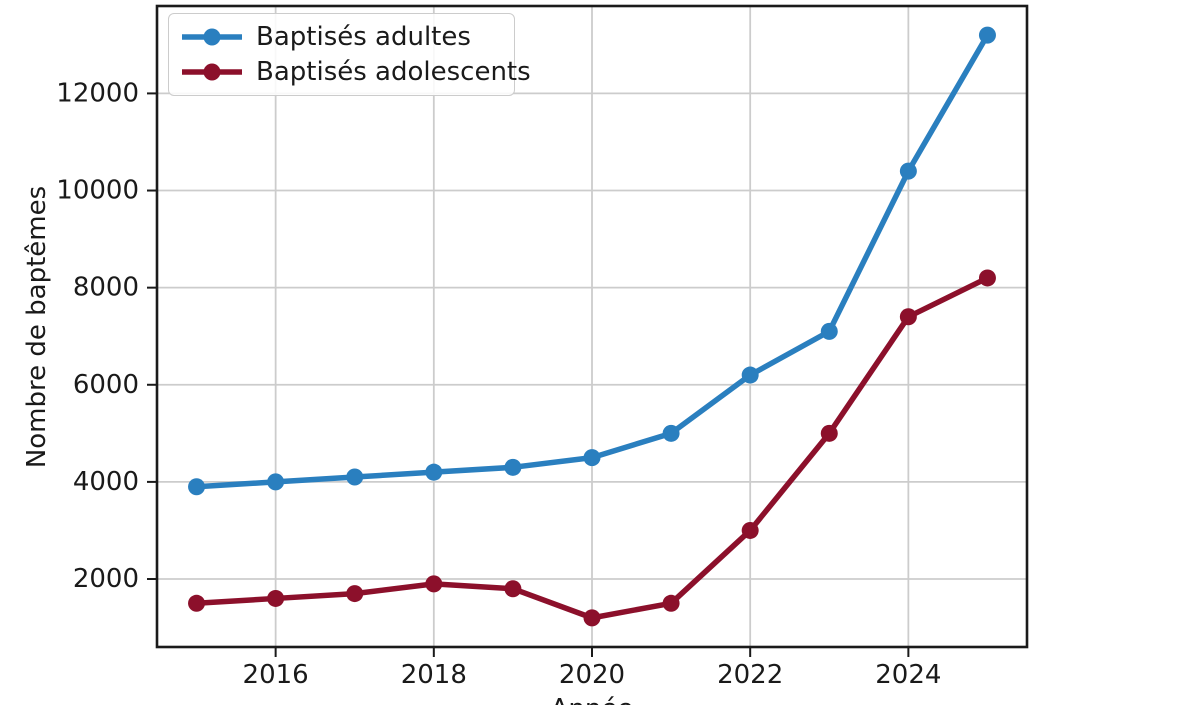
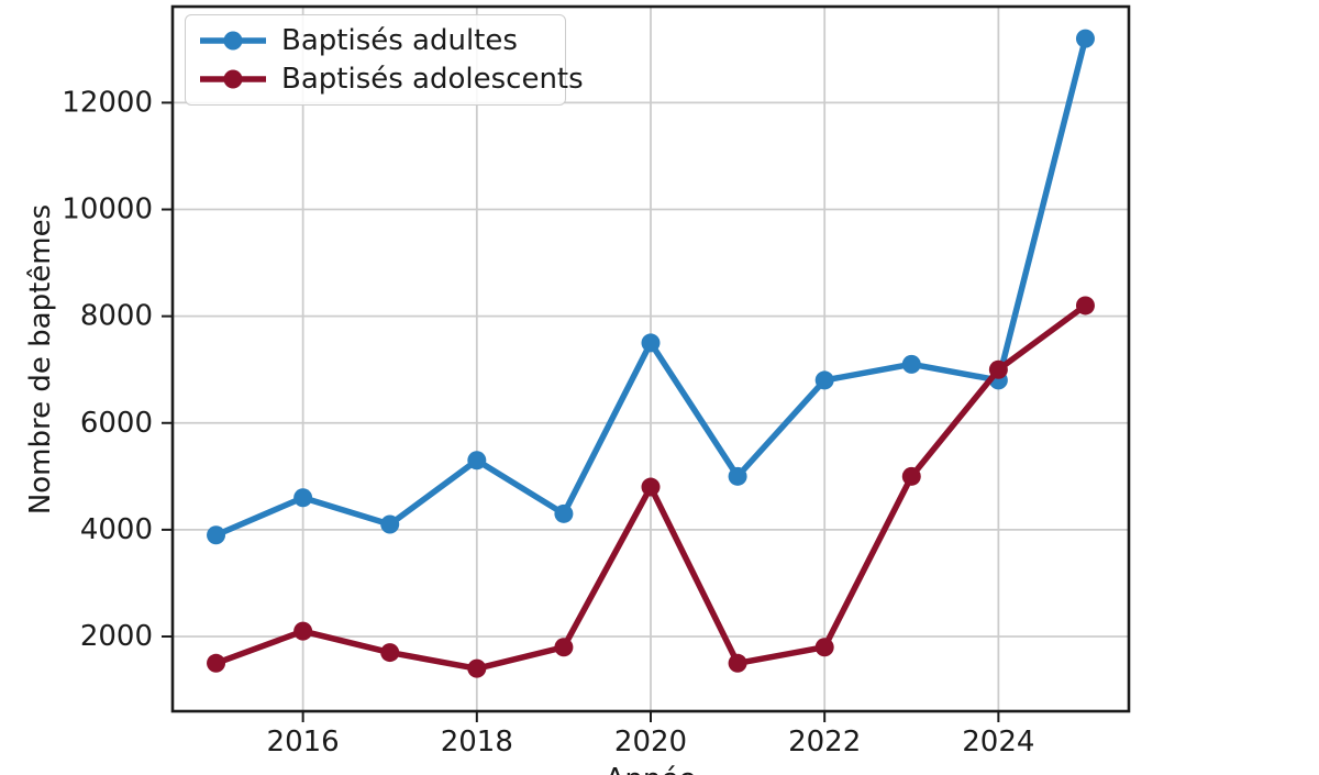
Baptisés adultes/2016: 4000 -> 4600
Baptisés adolescents/2016: 1600 -> 2100
Baptisés adultes/2018: 4200 -> 5300
Baptisés adolescents/2018: 1900 -> 1400
Baptisés adultes/2020: 4500 -> 7500
Baptisés adolescents/2020: 1200 -> 4800
Baptisés adultes/2022: 6200 -> 6800
Baptisés adolescents/2022: 3000 -> 1800
Baptisés adultes/2024: 10400 -> 6800
Baptisés adolescents/2024: 7400 -> 7000
